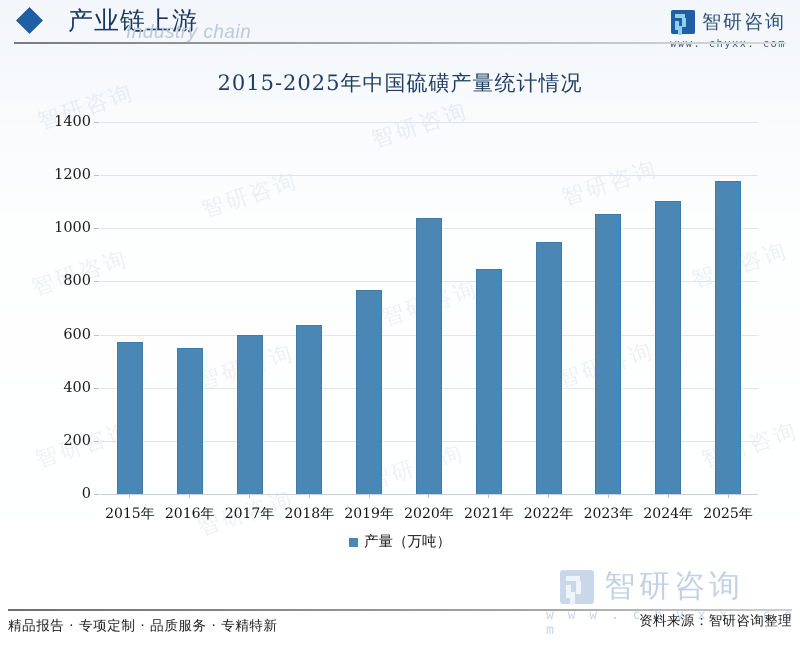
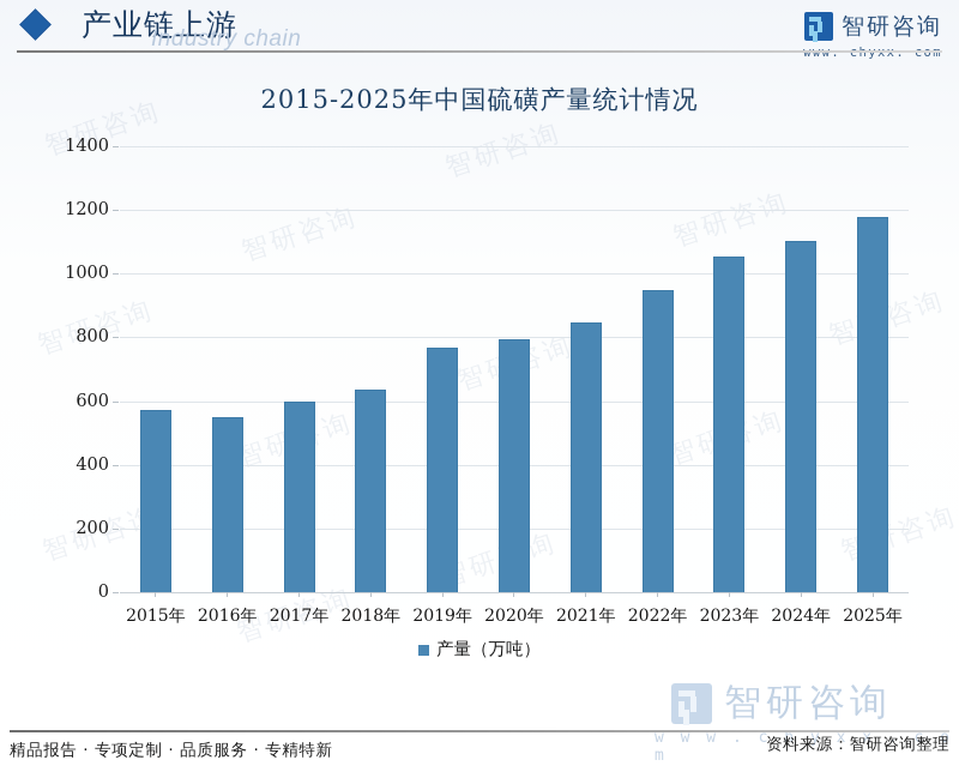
2020年: 1040 -> 800
